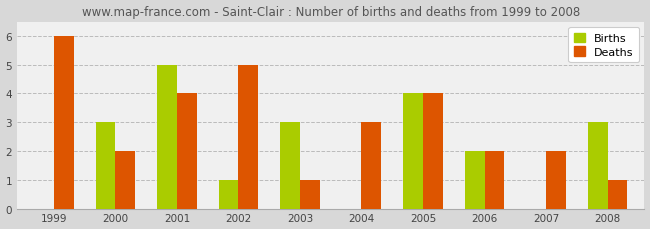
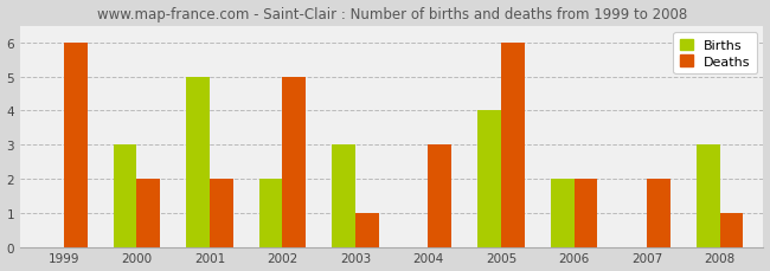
Deaths/2001: 4 -> 2
Births/2002: 1 -> 2
Deaths/2005: 4 -> 6
